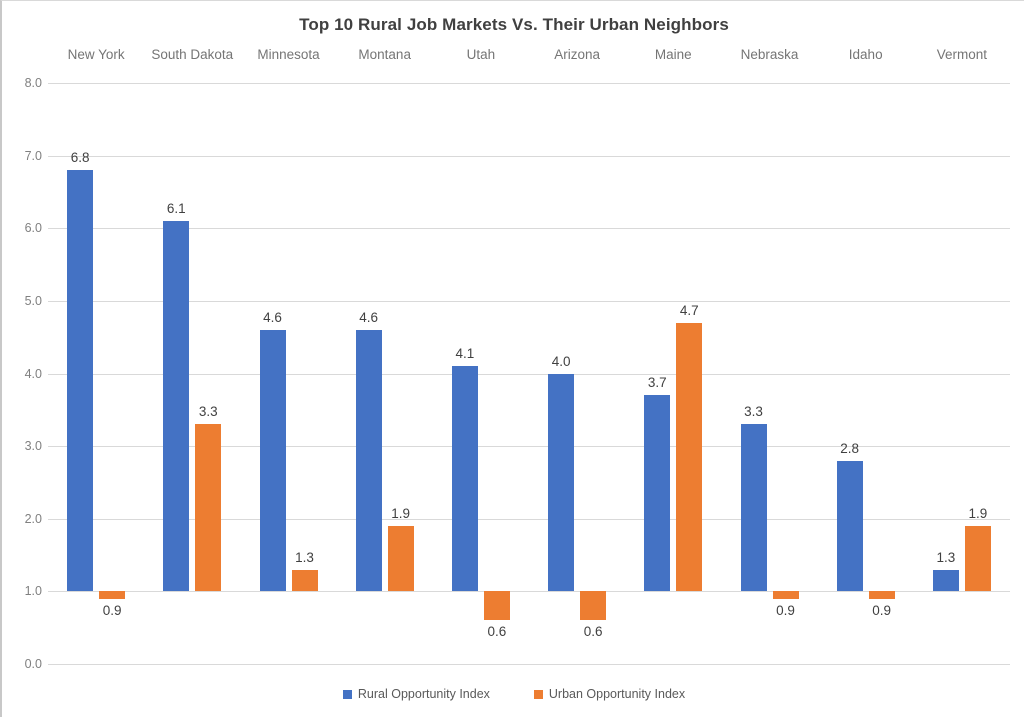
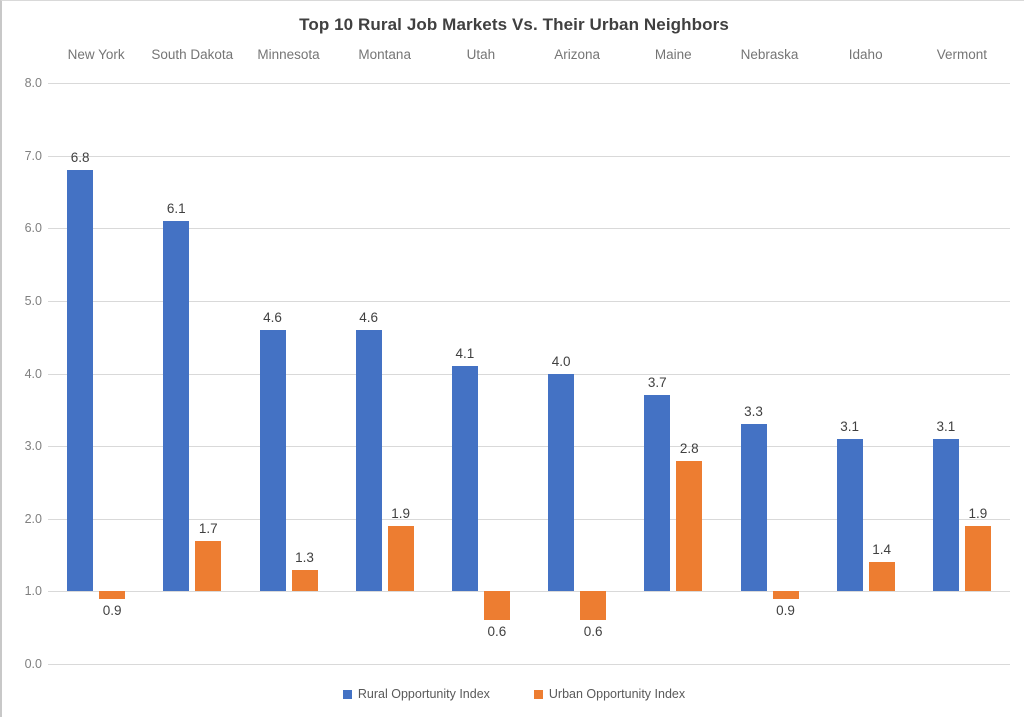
Urban Opportunity Index/South Dakota: 3.3 -> 1.7
Urban Opportunity Index/Maine: 4.7 -> 2.8
Rural Opportunity Index/Idaho: 2.8 -> 3.1
Urban Opportunity Index/Idaho: 0.9 -> 1.4
Rural Opportunity Index/Vermont: 1.3 -> 3.1
